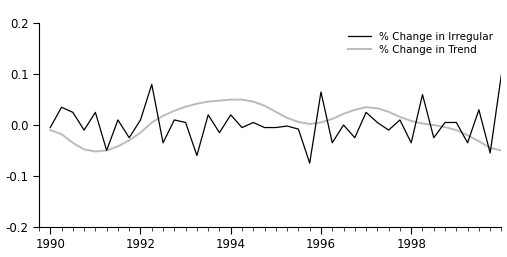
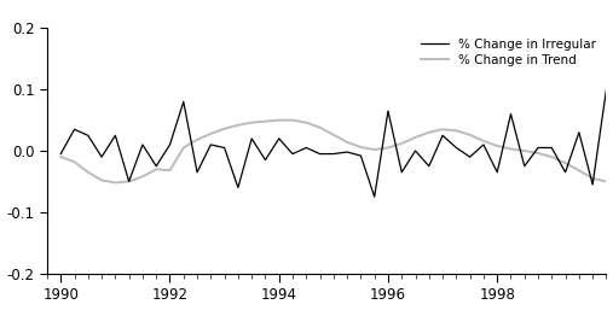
% Change in Trend/1992: -0.015 -> -0.032
